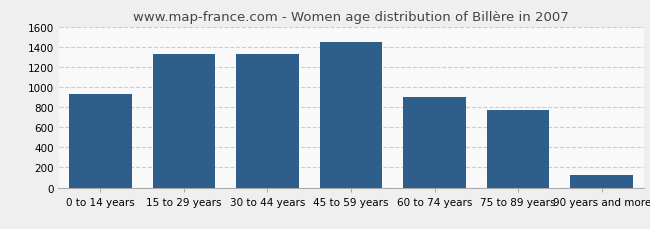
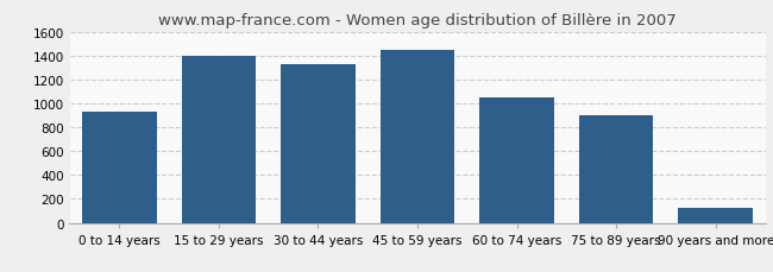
15 to 29 years: 1330 -> 1400
60 to 74 years: 900 -> 1040
75 to 89 years: 770 -> 900
